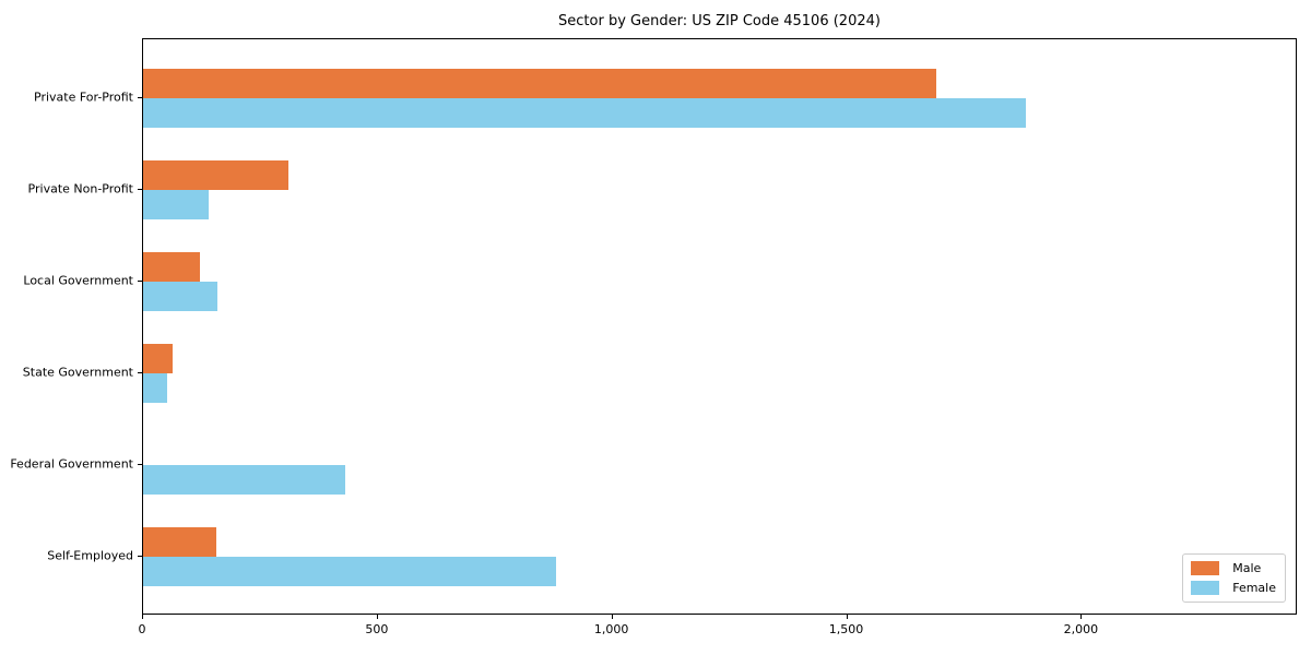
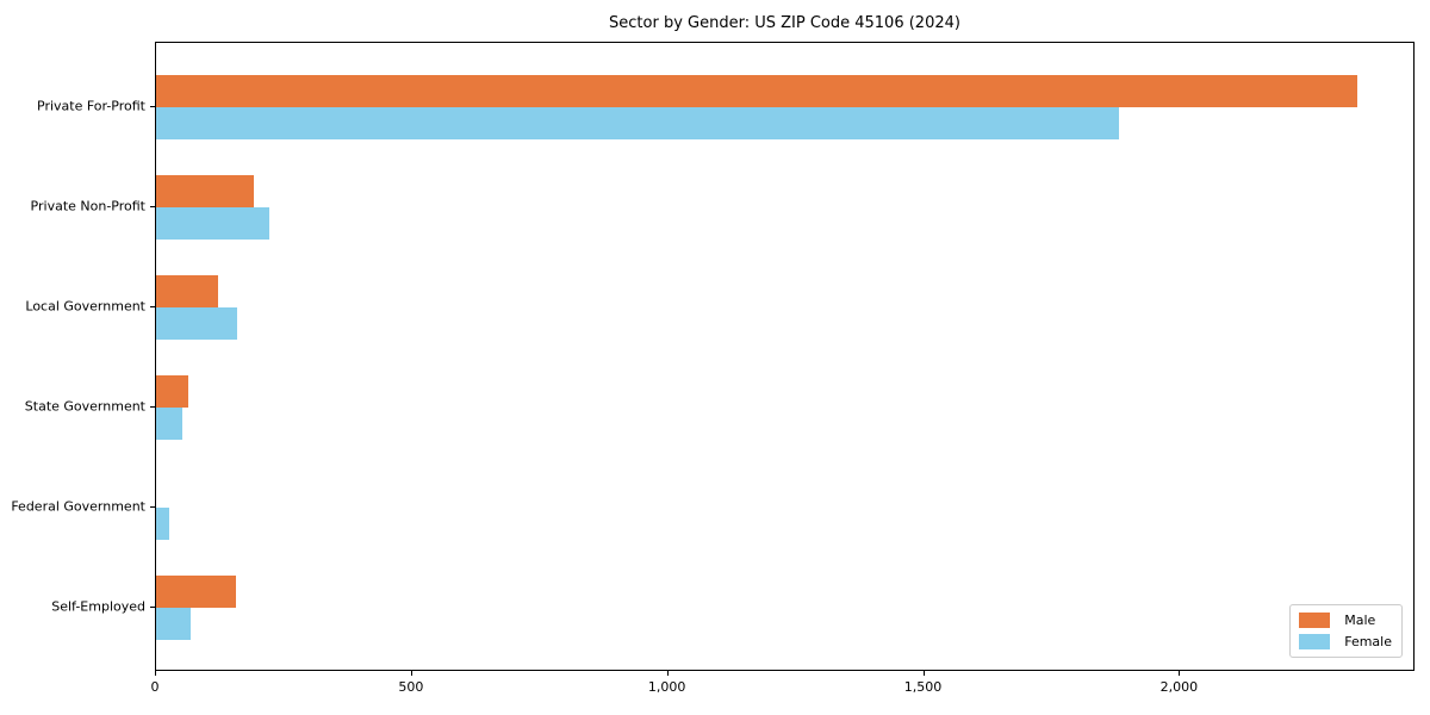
Male/Private For-Profit: 1690 -> 2340
Male/Private Non-Profit: 310 -> 190
Female/Private Non-Profit: 140 -> 220
Female/Federal Government: 430 -> 20
Female/Self-Employed: 880 -> 70
